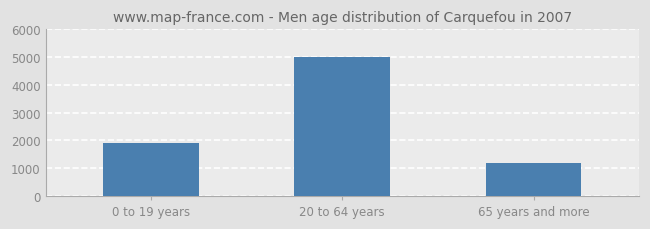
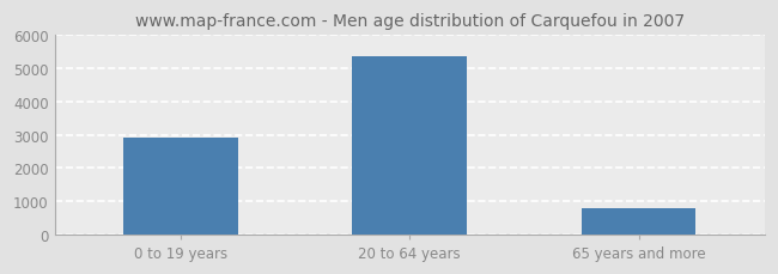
0 to 19 years: 1900 -> 2920
20 to 64 years: 5000 -> 5350
65 years and more: 1200 -> 800
